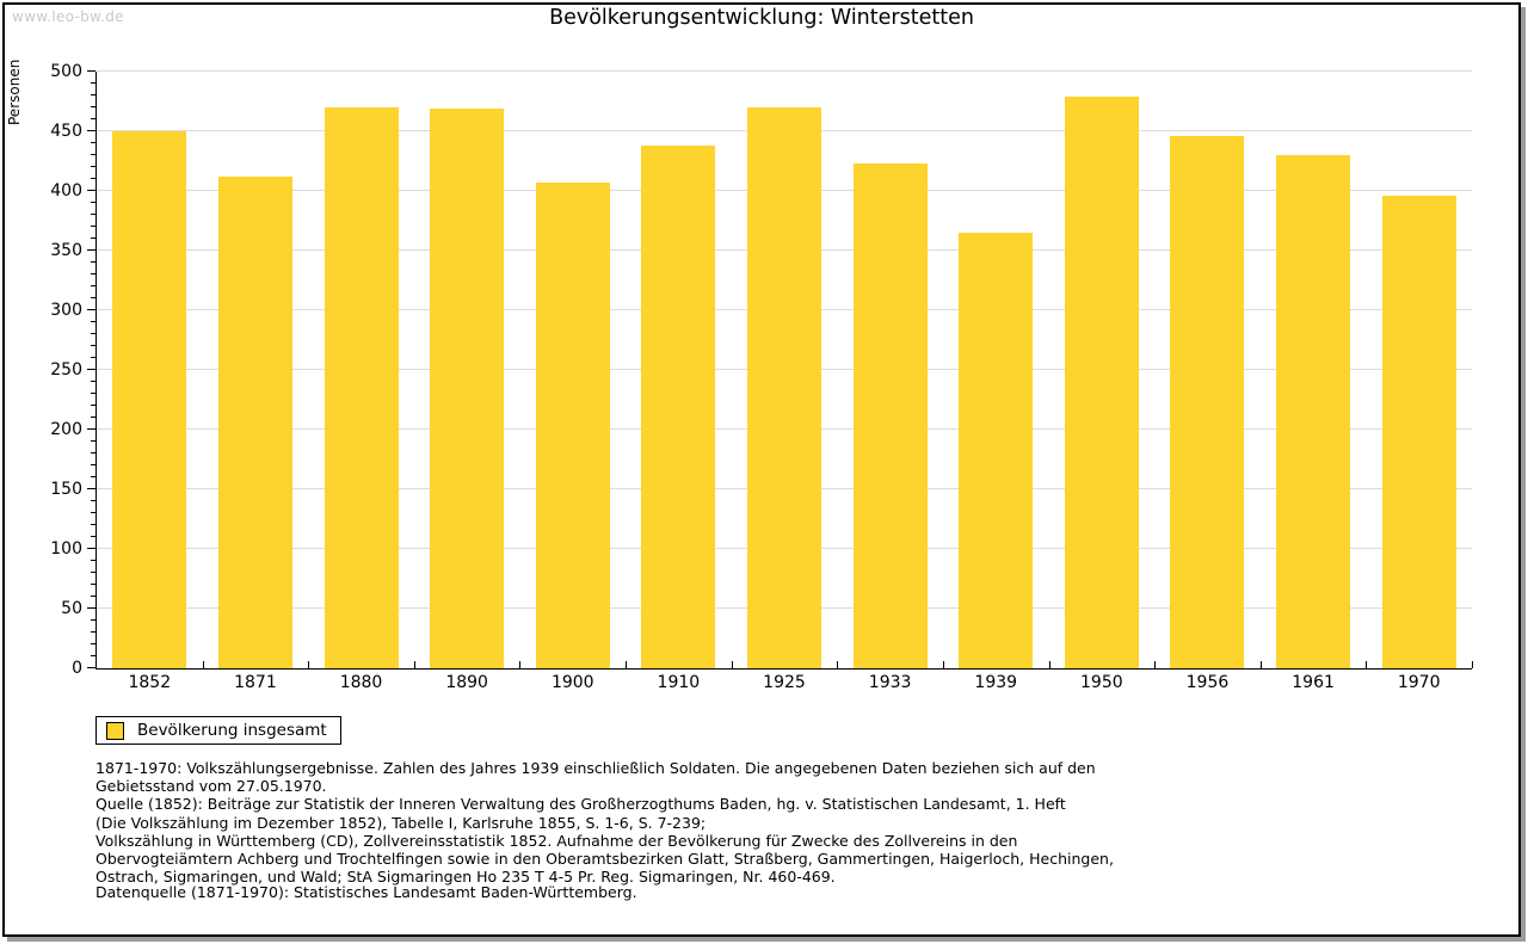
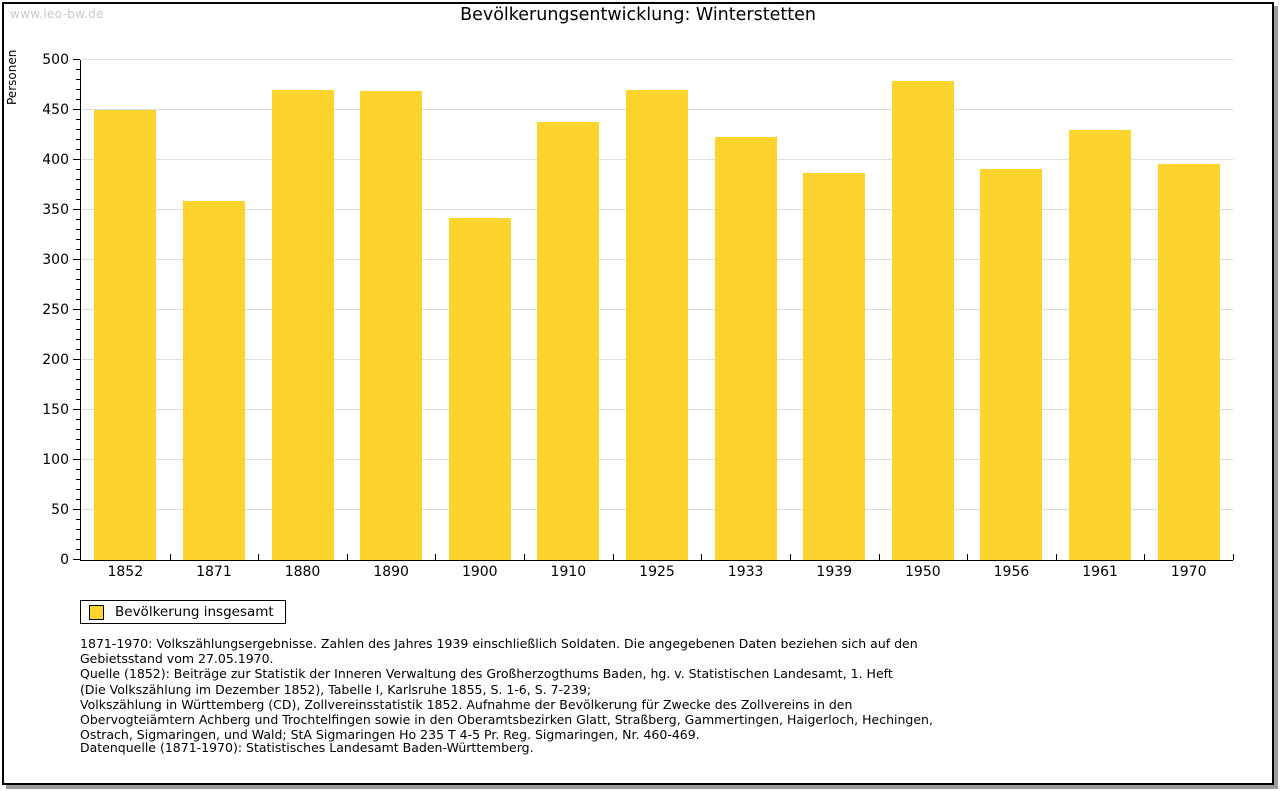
1871: 412 -> 359
1900: 407 -> 342
1939: 365 -> 387
1956: 446 -> 391
